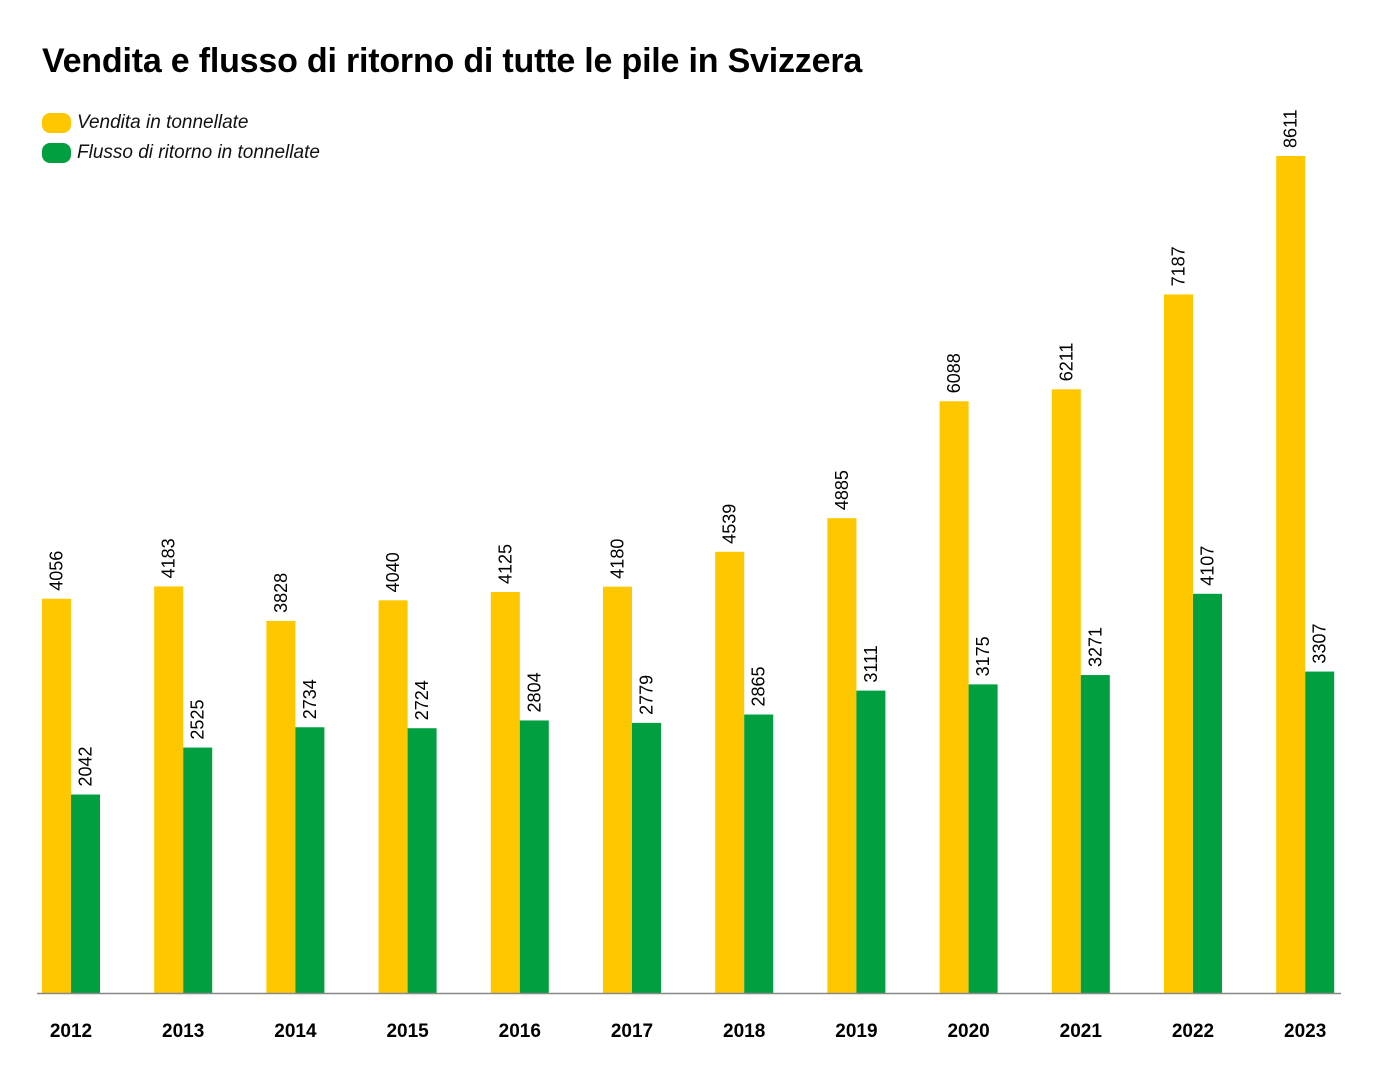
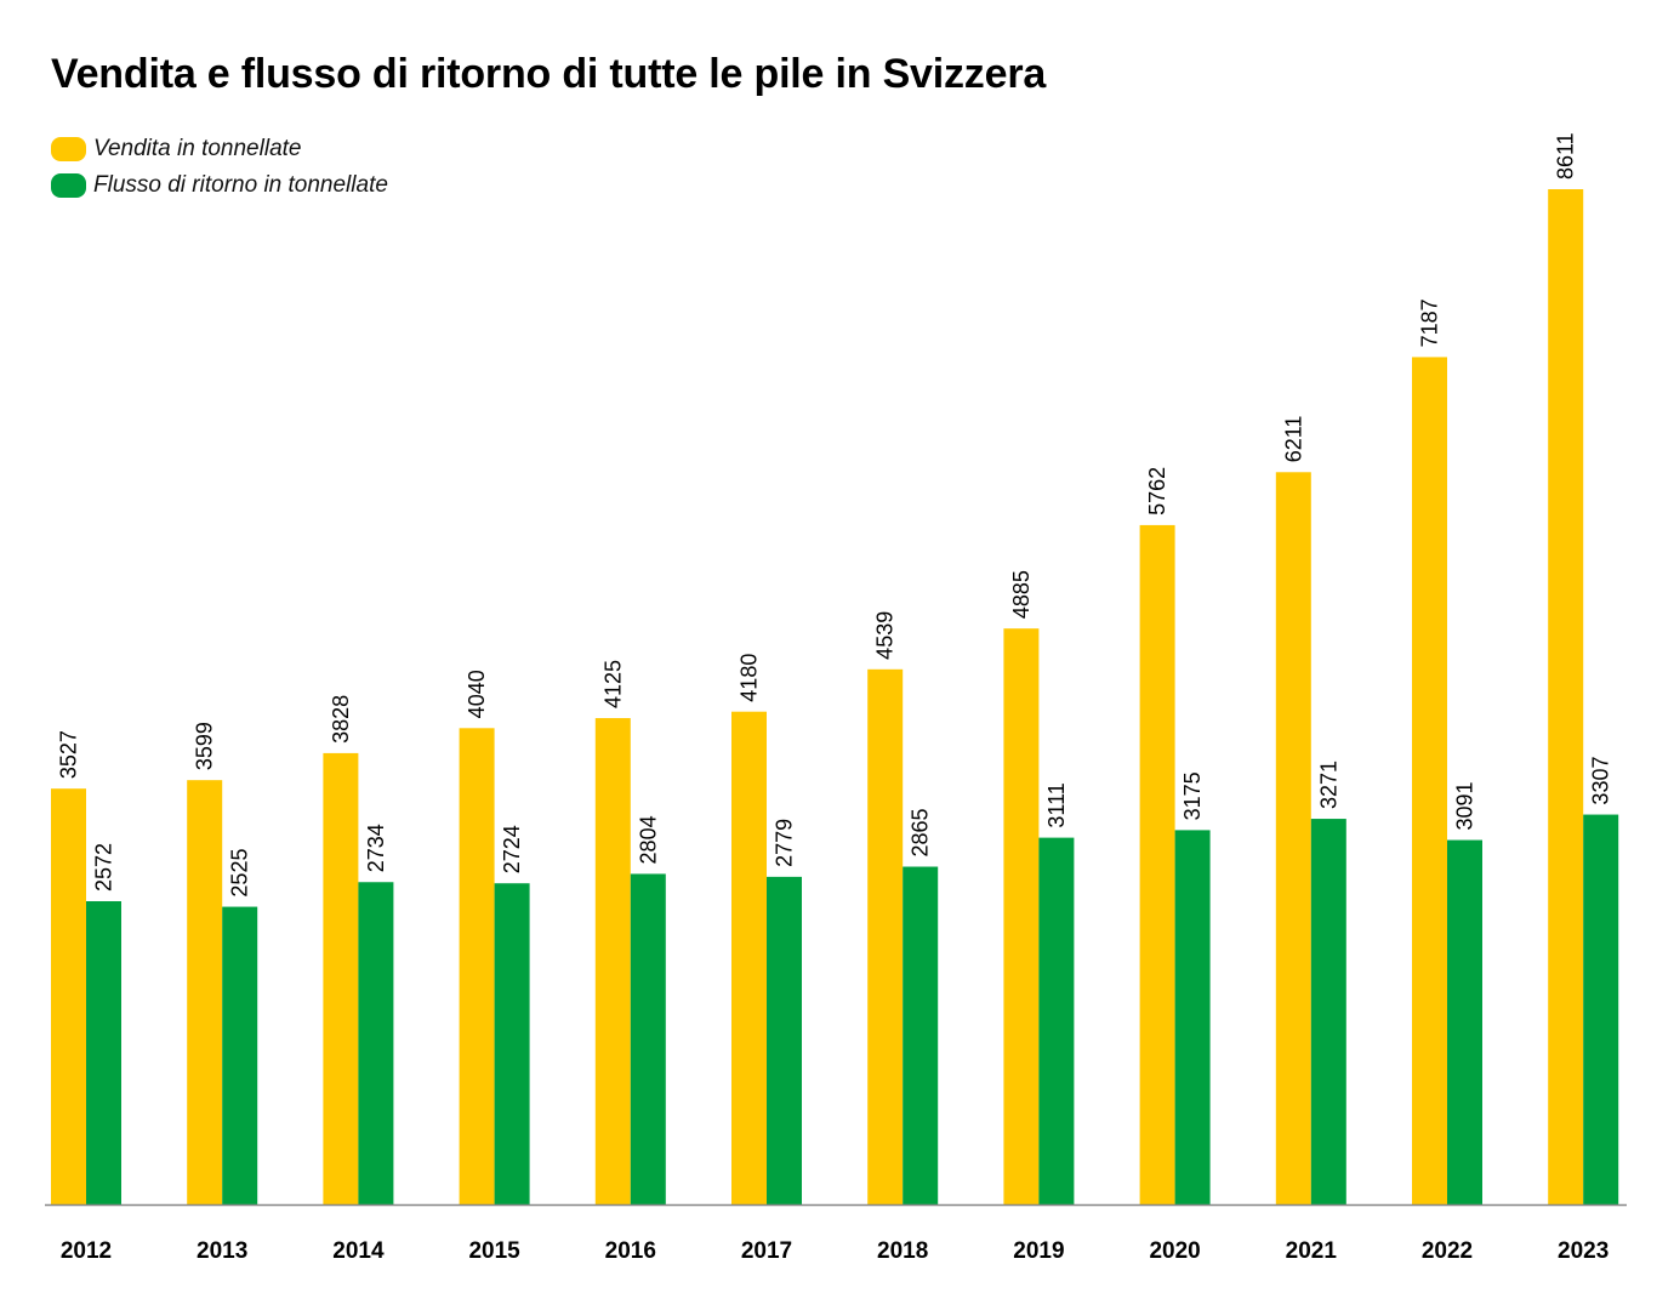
Vendita in tonnellate/2012: 4056 -> 3527
Flusso di ritorno in tonnellate/2012: 2042 -> 2572
Vendita in tonnellate/2013: 4183 -> 3599
Vendita in tonnellate/2020: 6088 -> 5762
Flusso di ritorno in tonnellate/2022: 4107 -> 3091
